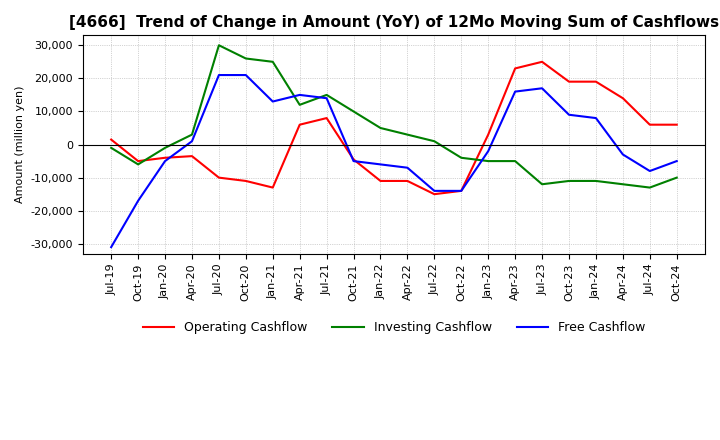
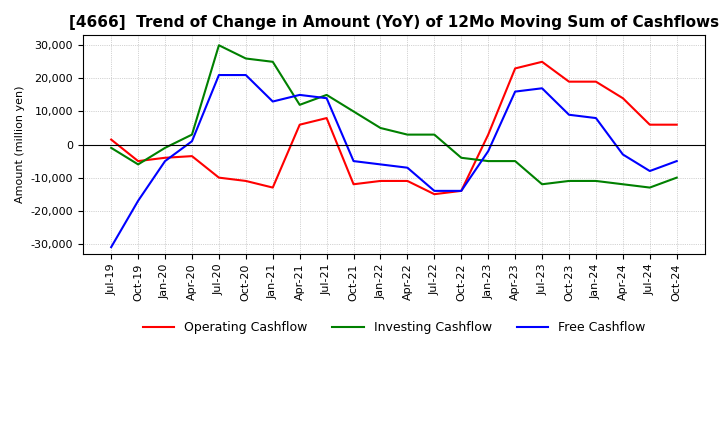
Operating Cashflow/Oct-21: -4,500 -> -12,000
Investing Cashflow/Jul-22: 1,000 -> 3,000
